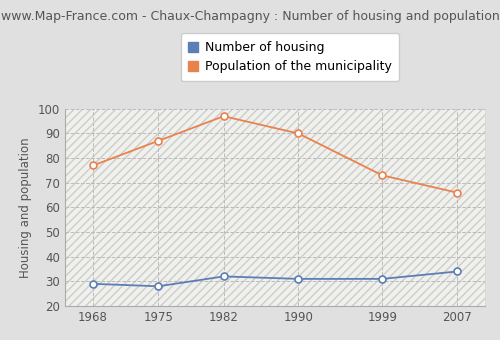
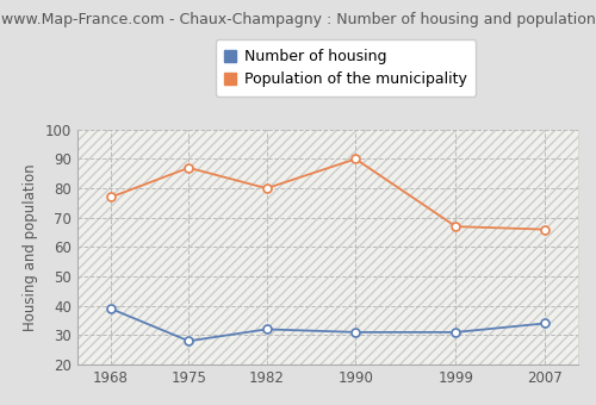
Number of housing/1968: 29 -> 39
Population of the municipality/1982: 97 -> 80
Population of the municipality/1999: 73 -> 67
